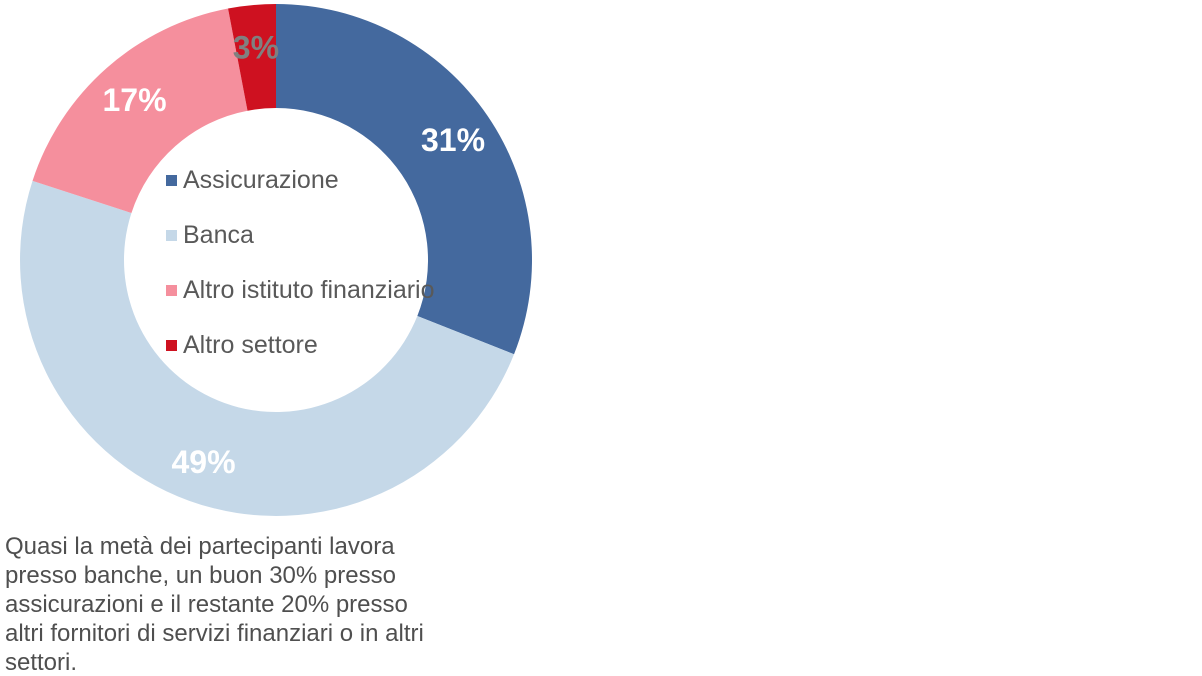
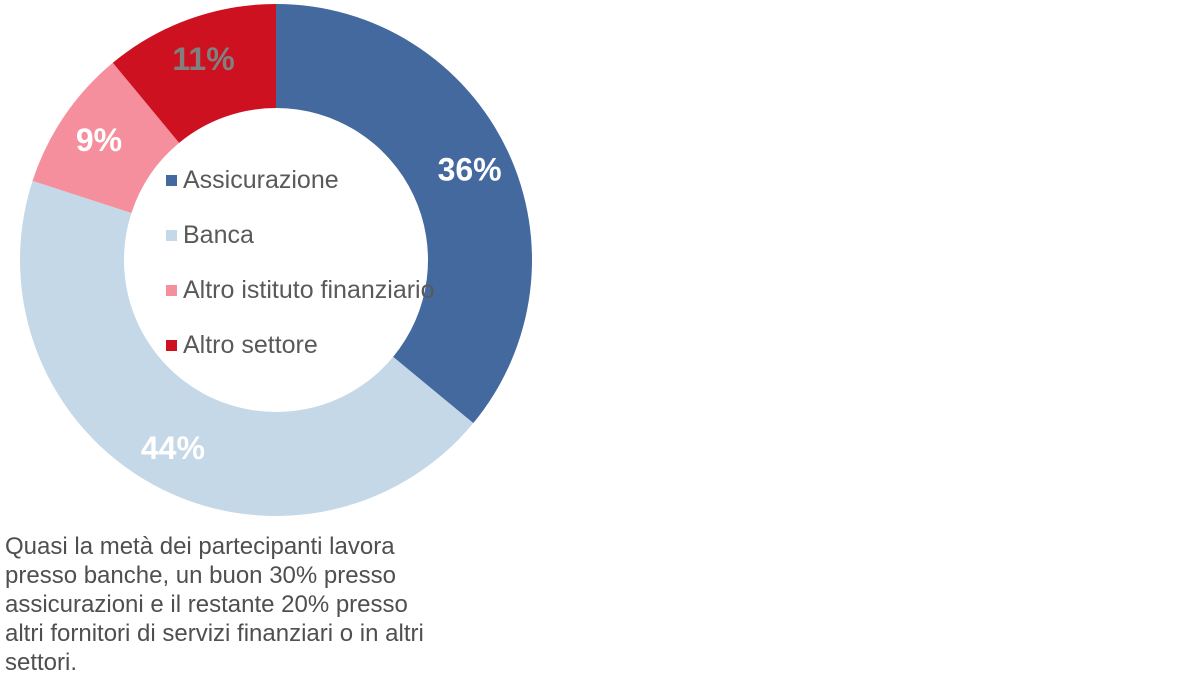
Assicurazione: 31% -> 36%
Banca: 49% -> 44%
Altro istituto finanziario: 17% -> 9%
Altro settore: 3% -> 11%
